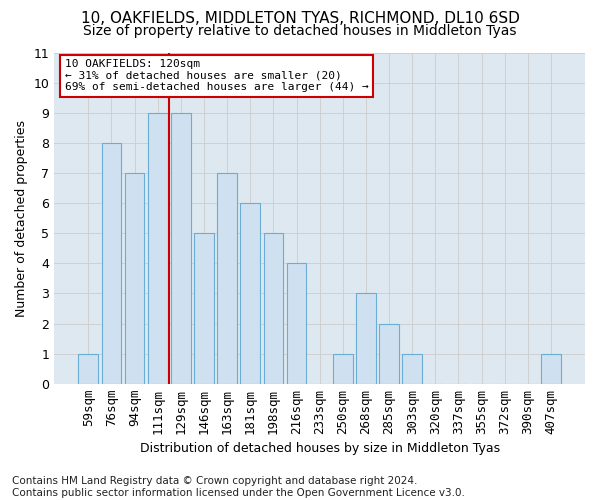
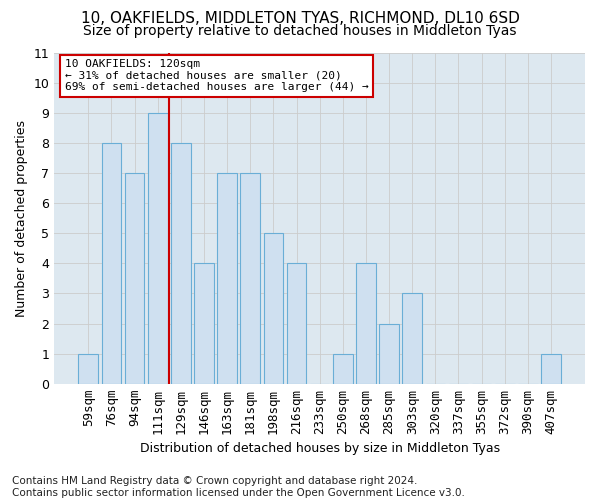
129sqm: 9 -> 8
146sqm: 5 -> 4
181sqm: 6 -> 7
268sqm: 3 -> 4
303sqm: 1 -> 3
